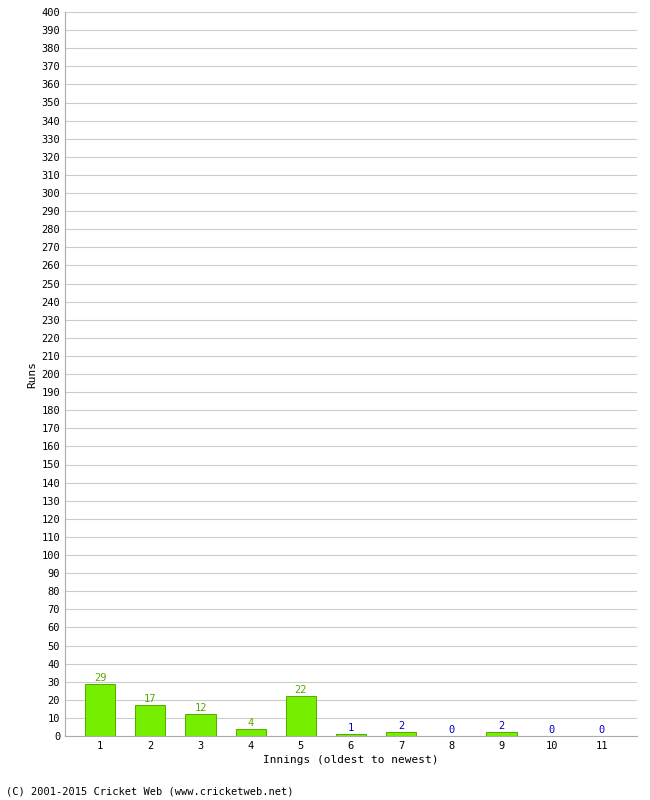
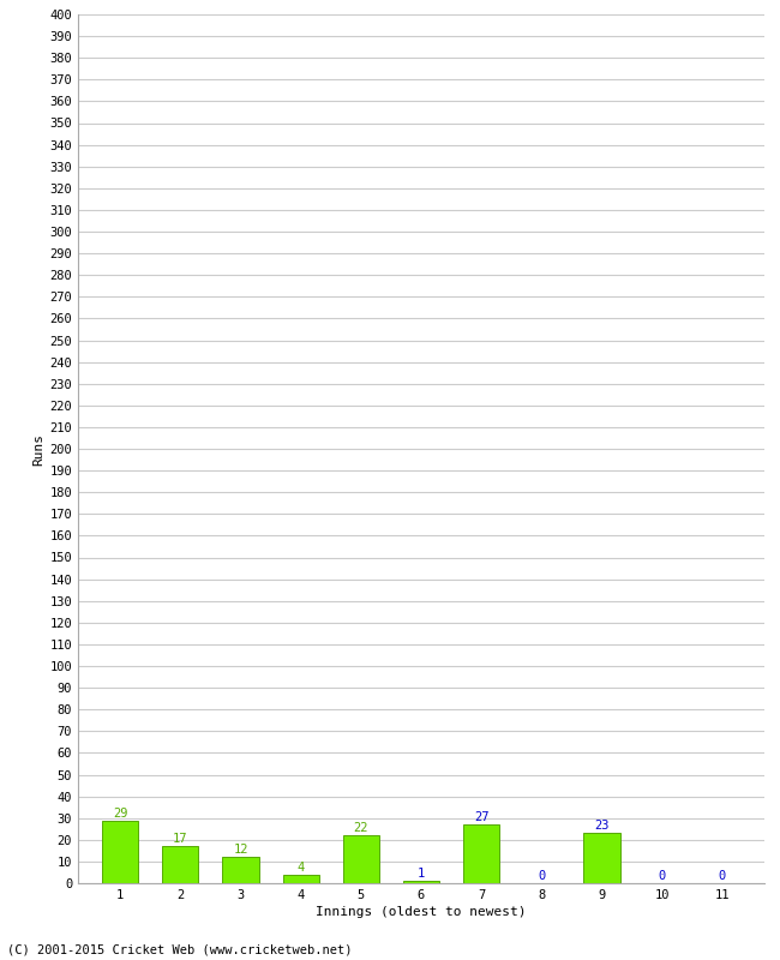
7: 2 -> 27
9: 2 -> 23
